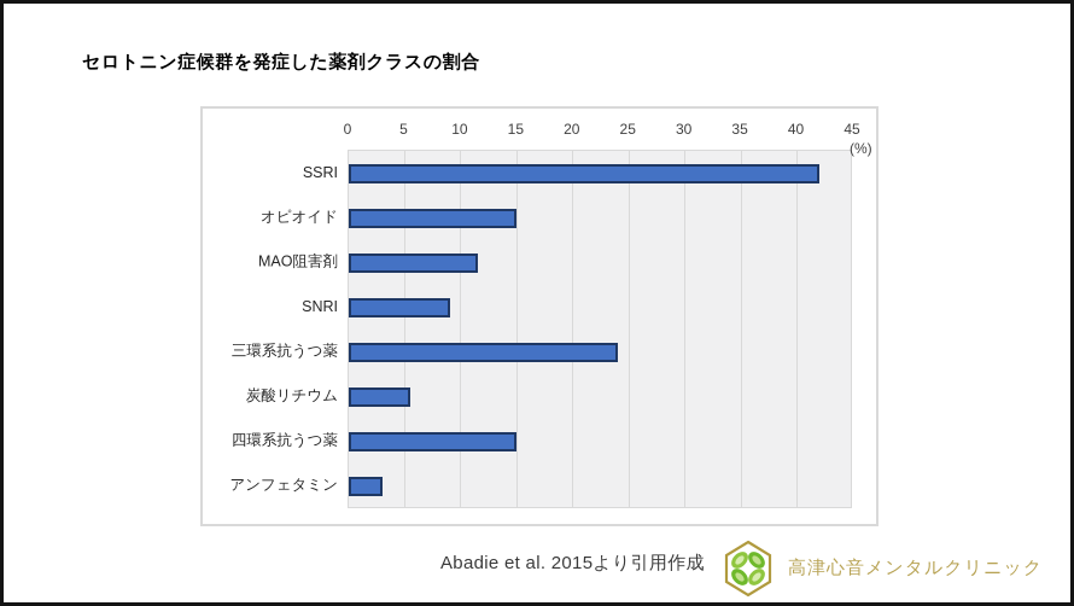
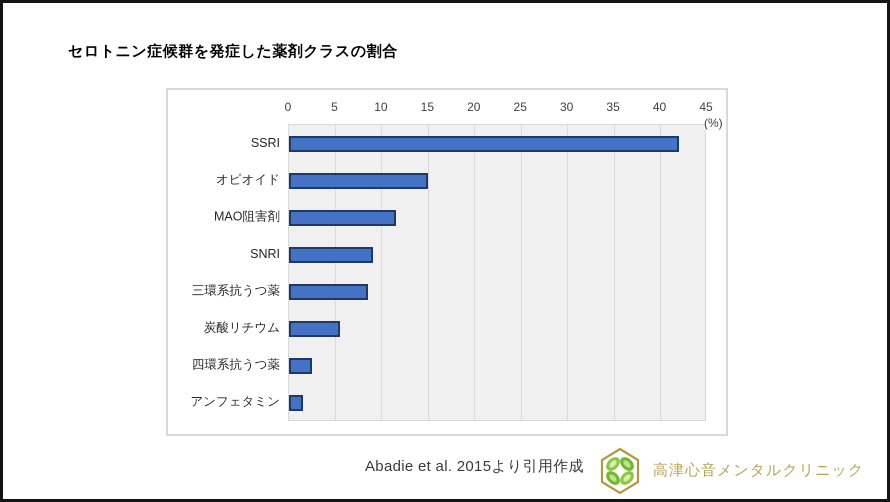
三環系抗うつ薬: 24 -> 8
四環系抗うつ薬: 15 -> 2
アンフェタミン: 3 -> 2
